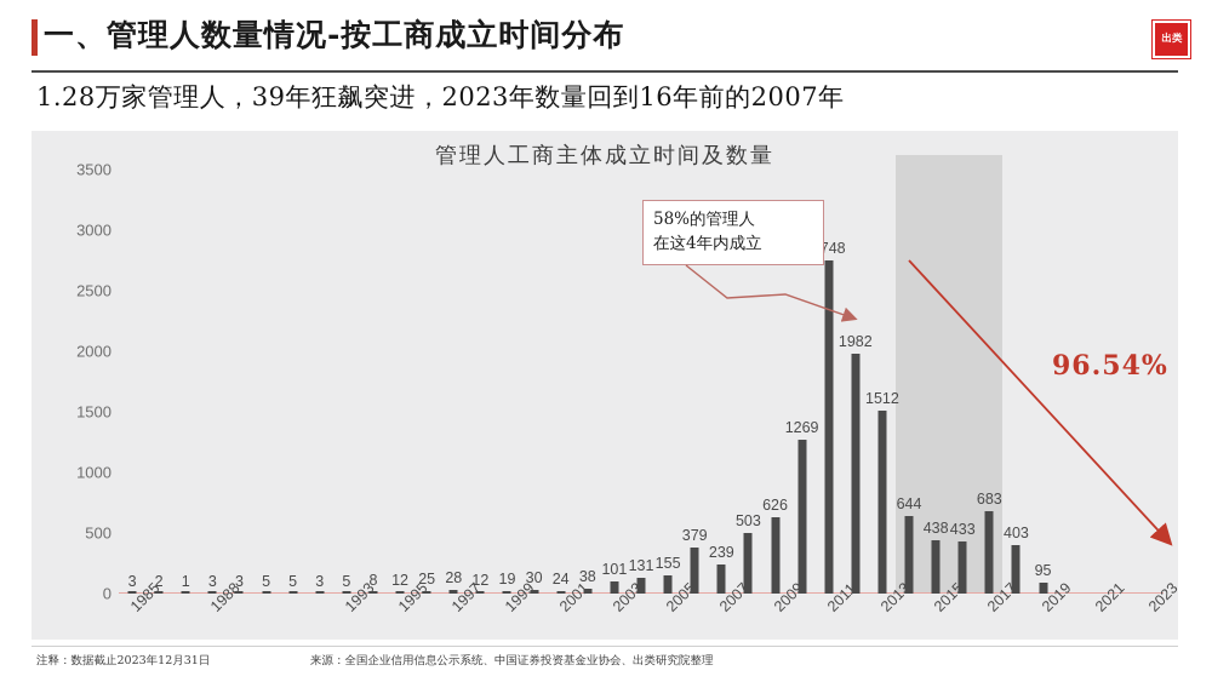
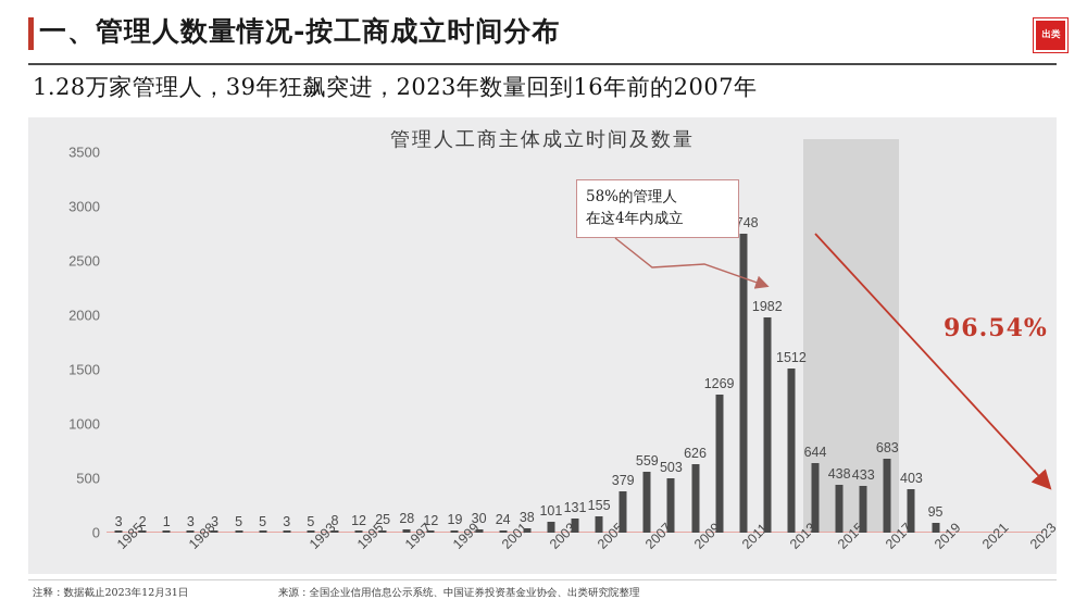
2007: 239 -> 559
